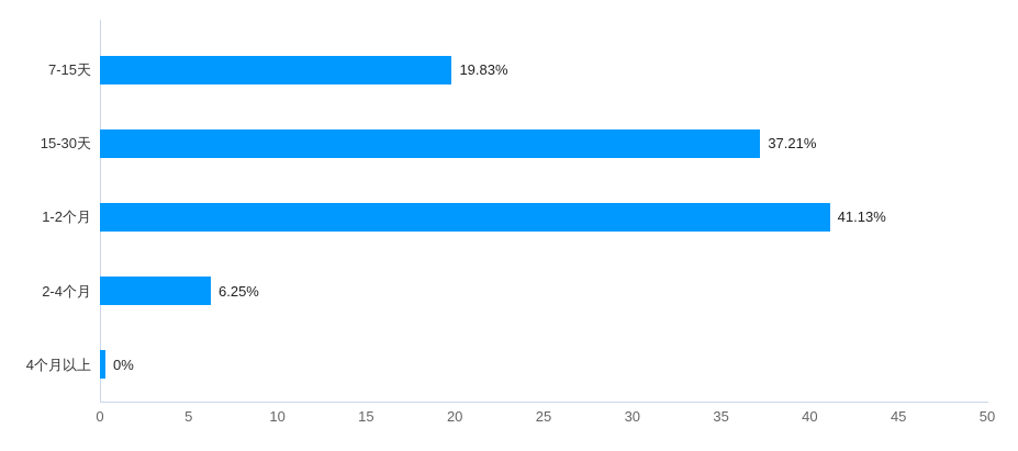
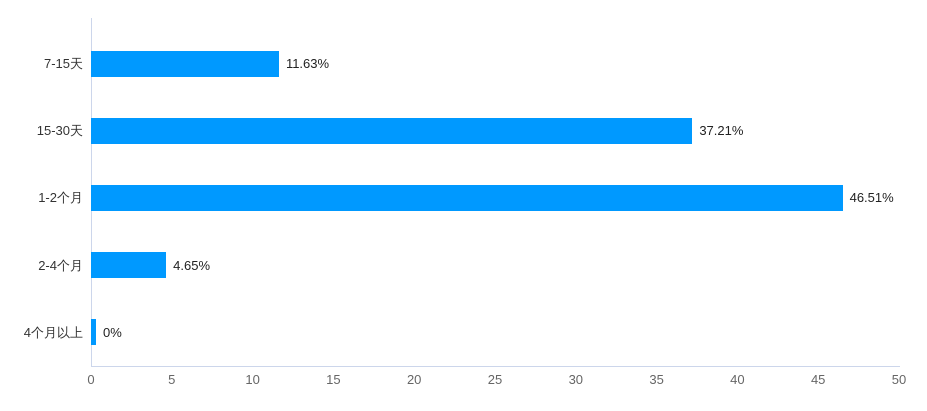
7-15天: 19.83% -> 11.63%
1-2个月: 41.13% -> 46.51%
2-4个月: 6.25% -> 4.65%
